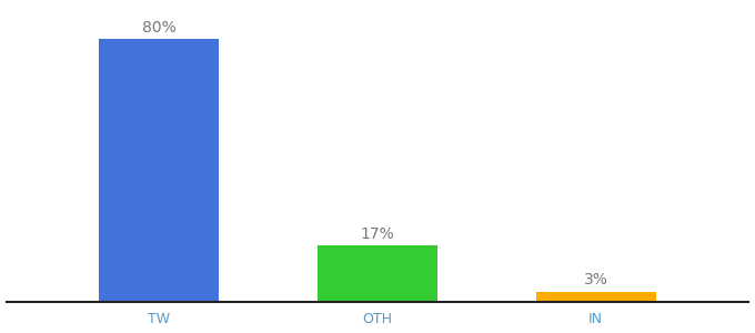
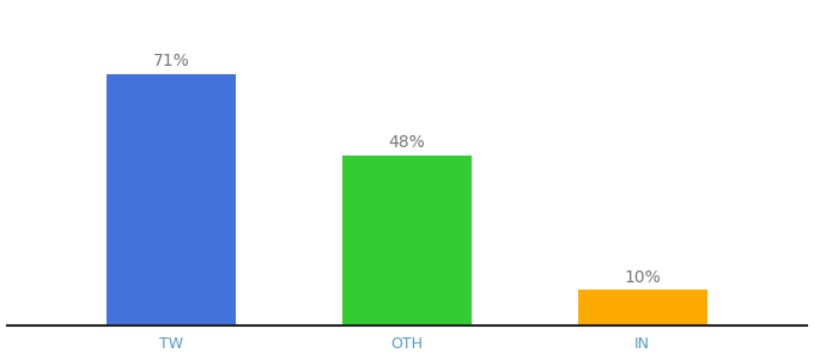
TW: 80% -> 71%
OTH: 17% -> 48%
IN: 3% -> 10%
